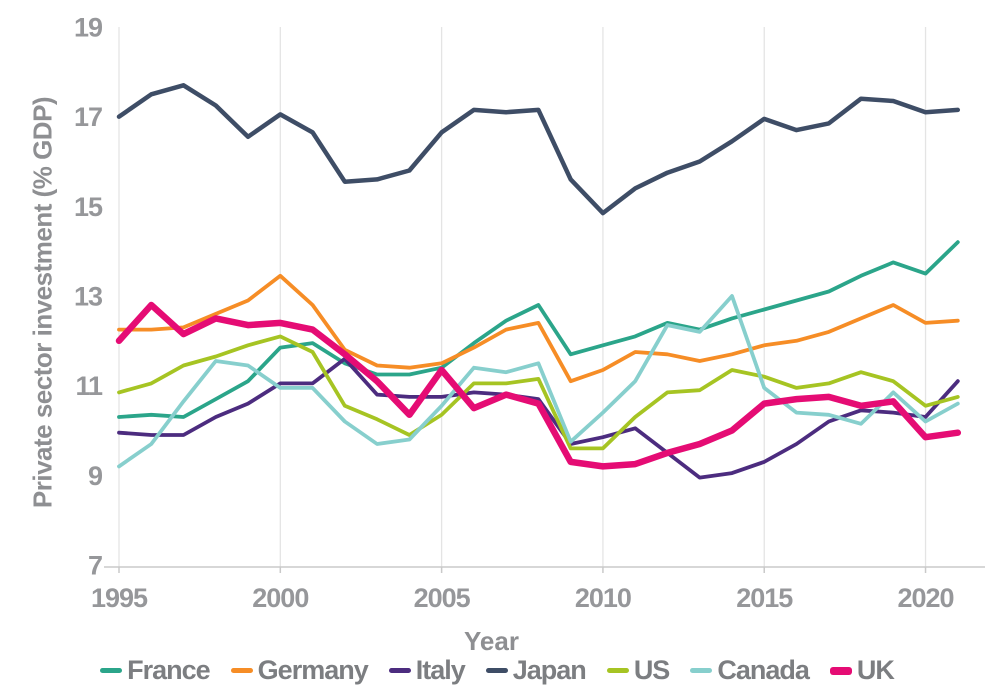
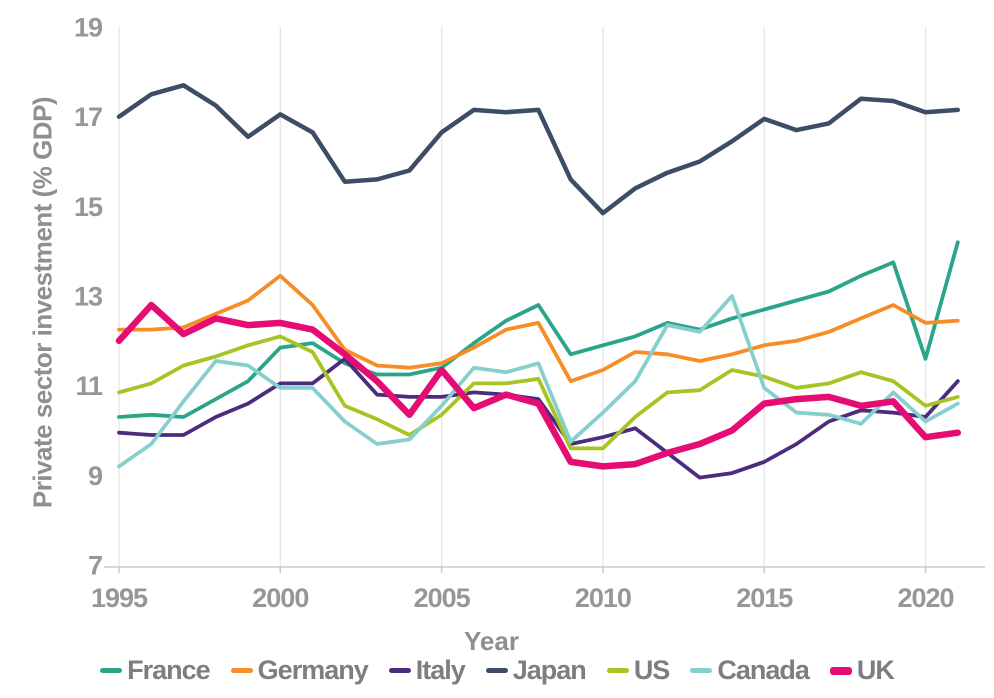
France/2020: 13.5 -> 11.6
